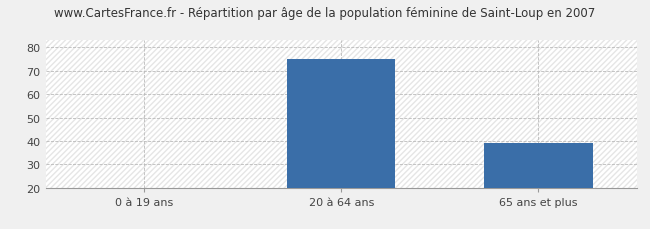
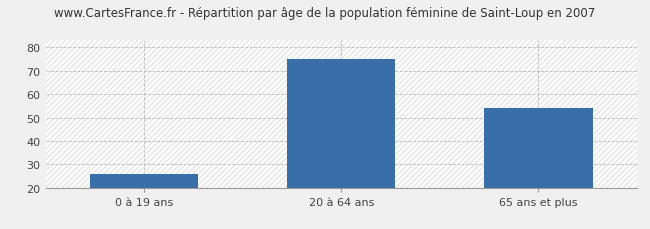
0 à 19 ans: 20 -> 26
65 ans et plus: 39 -> 54
